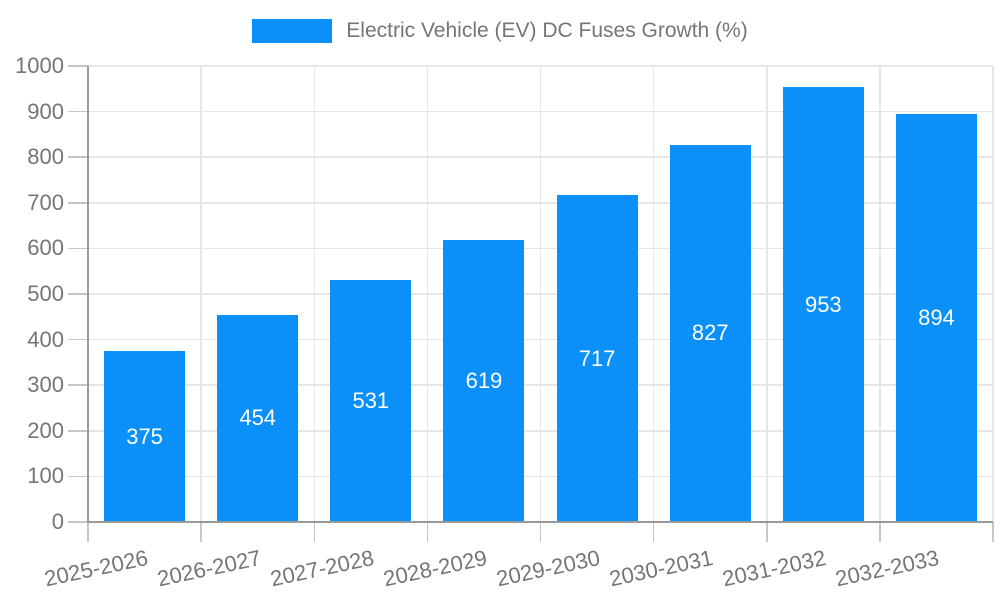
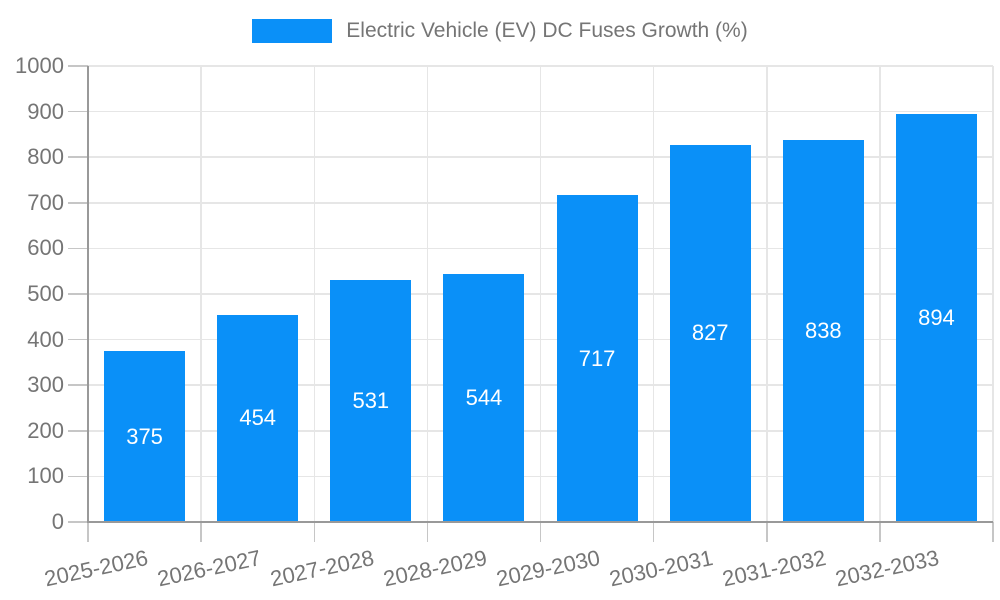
2028-2029: 619 -> 544
2031-2032: 953 -> 838
